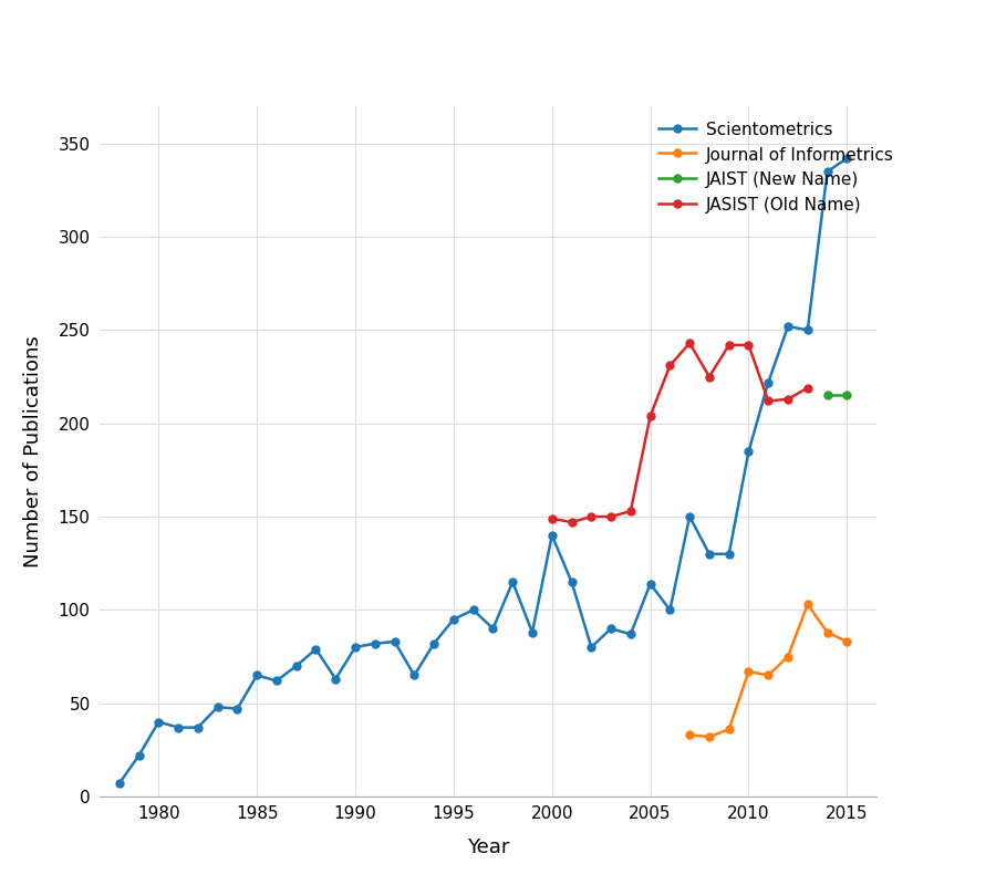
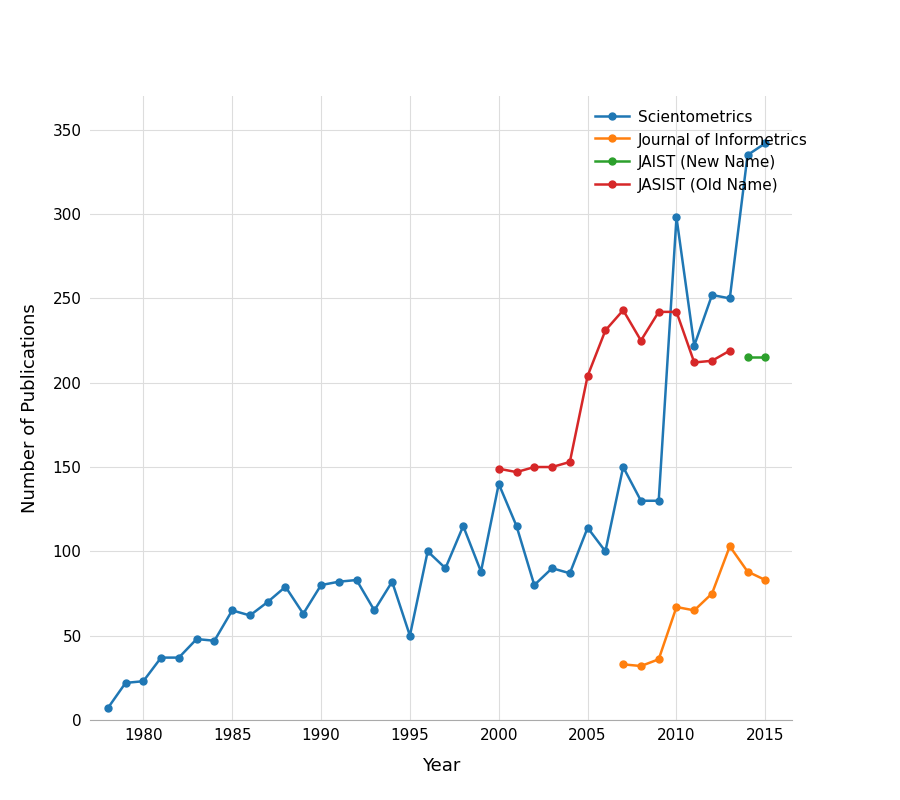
Scientometrics/1980: 40 -> 23
Scientometrics/1995: 95 -> 50
Scientometrics/2010: 185 -> 298
